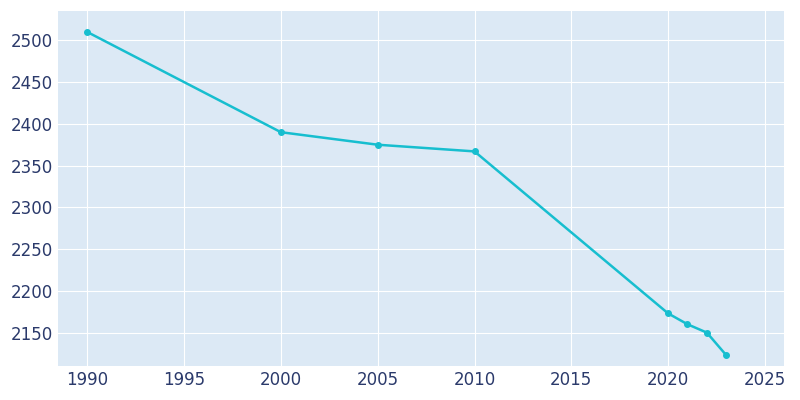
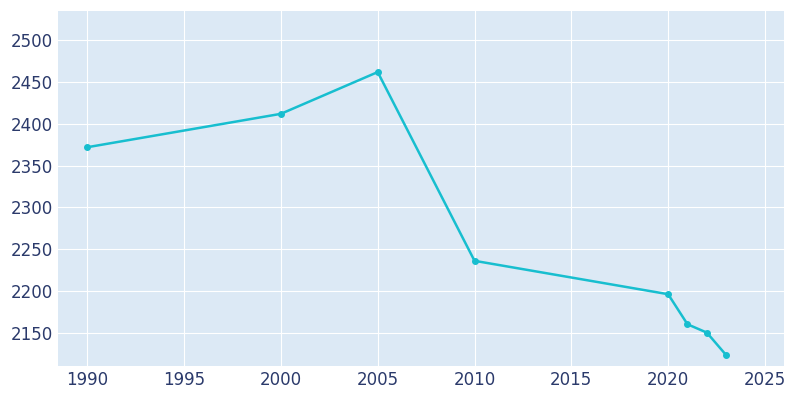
1990: 2510 -> 2372
2000: 2390 -> 2412
2005: 2375 -> 2462
2010: 2367 -> 2236
2020: 2173 -> 2196
